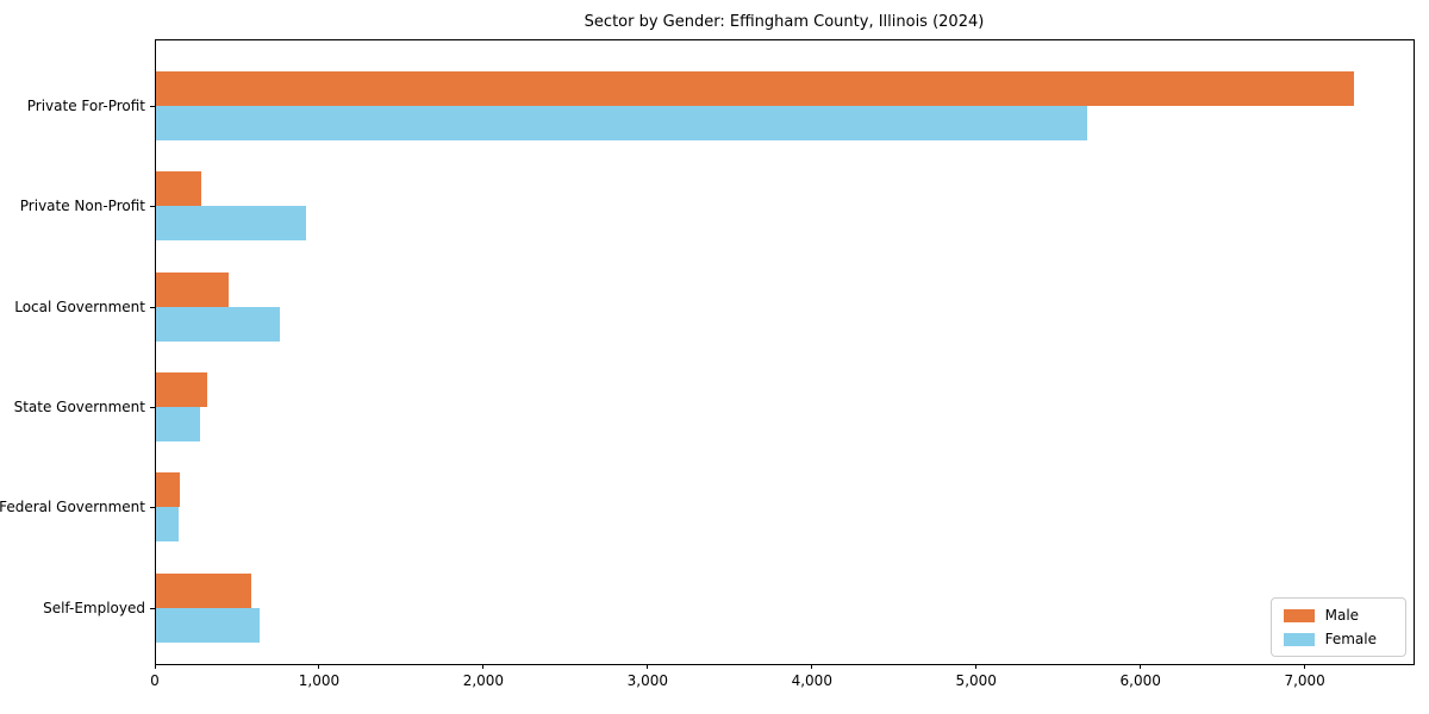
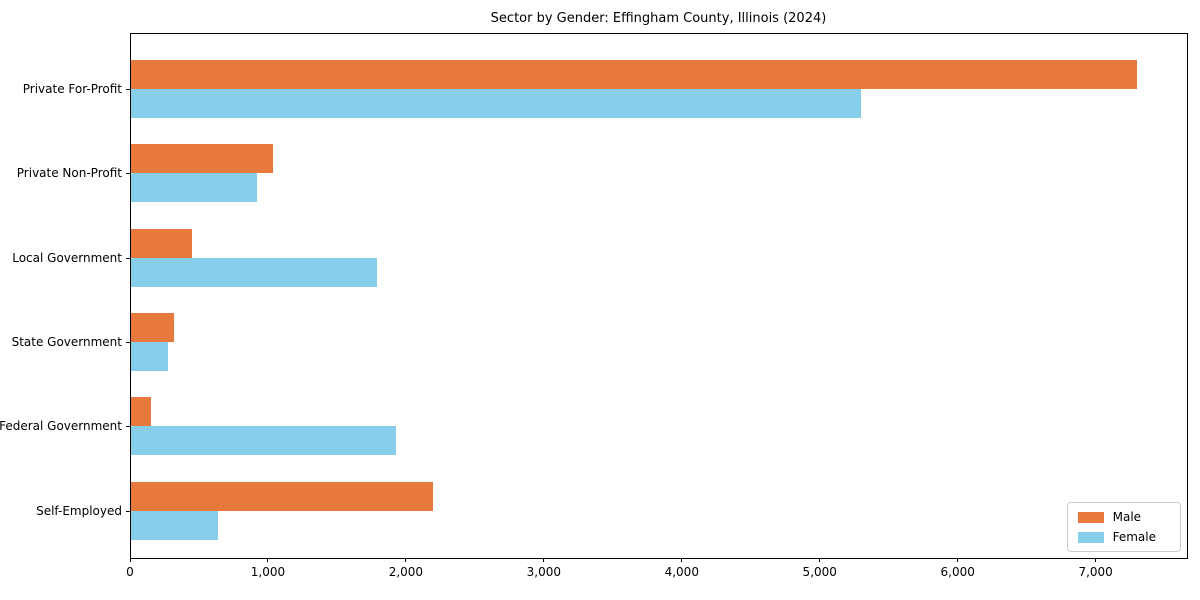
Female/Private For-Profit: 5670 -> 5290
Male/Private Non-Profit: 280 -> 1030
Female/Local Government: 760 -> 1780
Female/Federal Government: 140 -> 1920
Male/Self-Employed: 580 -> 2190
